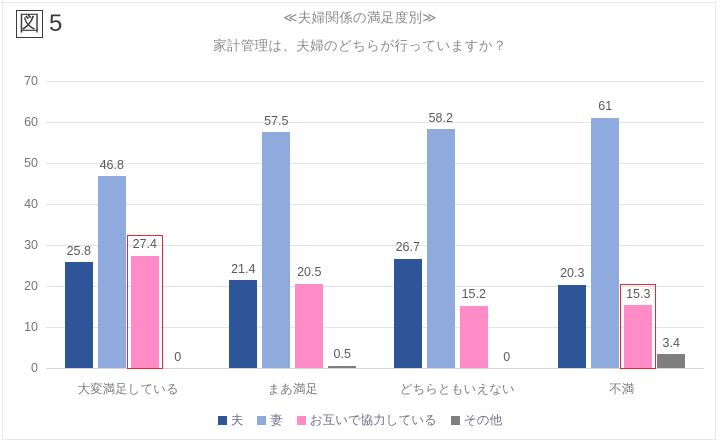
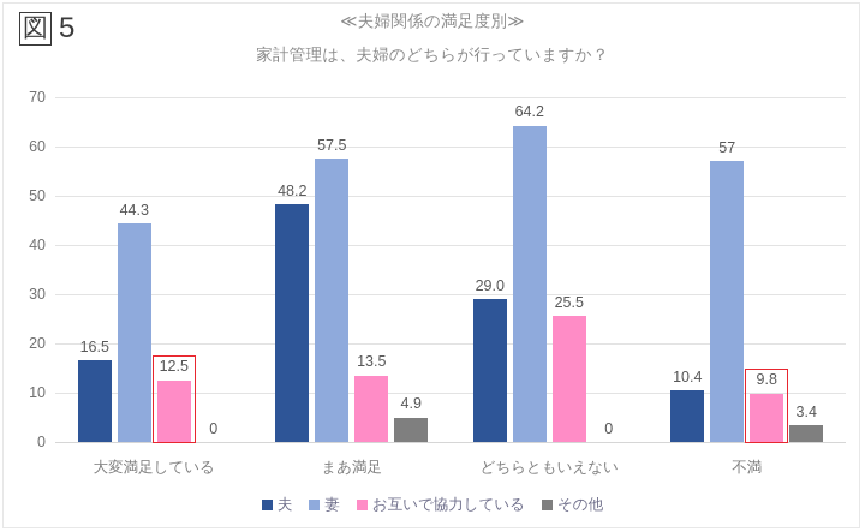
夫/大変満足している: 25.8 -> 16.5
妻/大変満足している: 46.8 -> 44.3
お互いで協力している/大変満足している: 27.4 -> 12.5
夫/まあ満足: 21.4 -> 48.2
お互いで協力している/まあ満足: 20.5 -> 13.5
その他/まあ満足: 0.5 -> 4.9
夫/どちらともいえない: 26.7 -> 29.0
妻/どちらともいえない: 58.2 -> 64.2
お互いで協力している/どちらともいえない: 15.2 -> 25.5
夫/不満: 20.3 -> 10.4
妻/不満: 61 -> 57
お互いで協力している/不満: 15.3 -> 9.8
